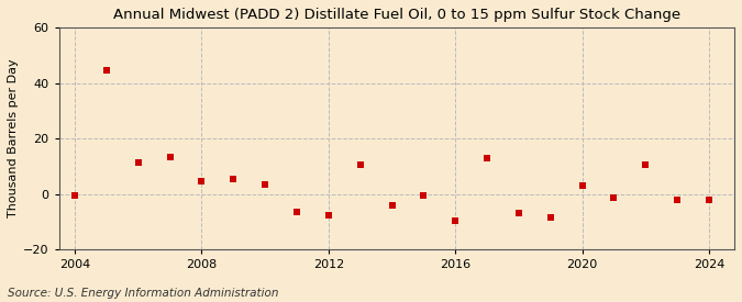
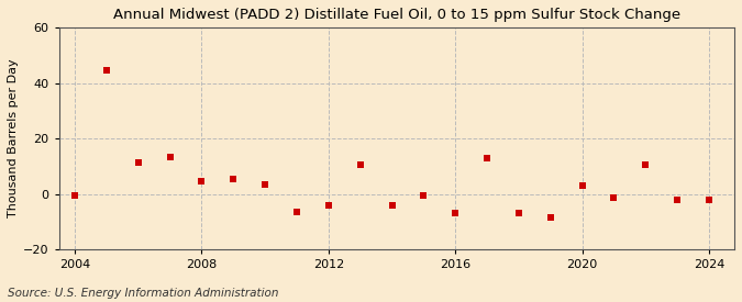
2012: -7.5 -> -4.0
2016: -9.5 -> -7.0
